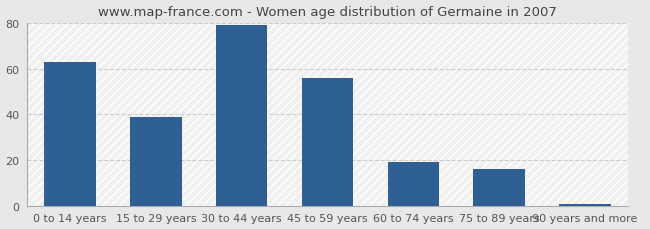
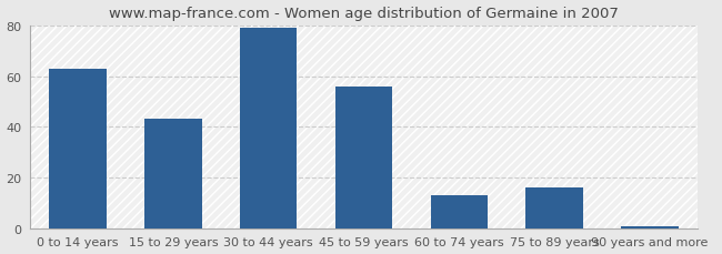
15 to 29 years: 39 -> 43
60 to 74 years: 19 -> 13
